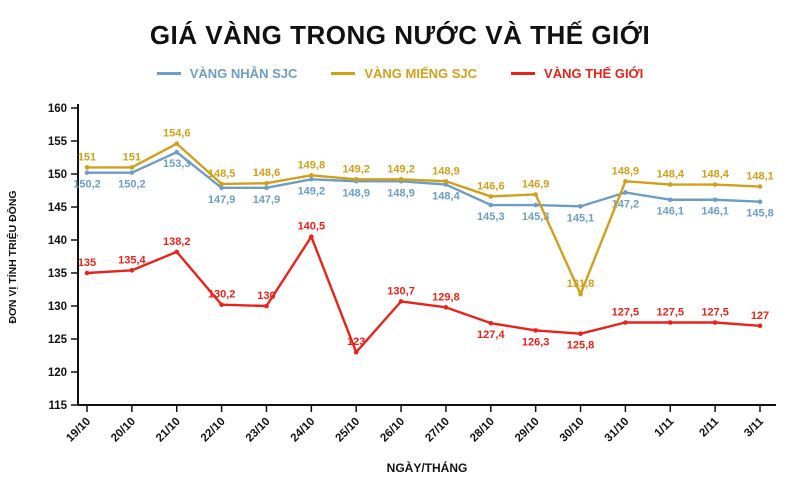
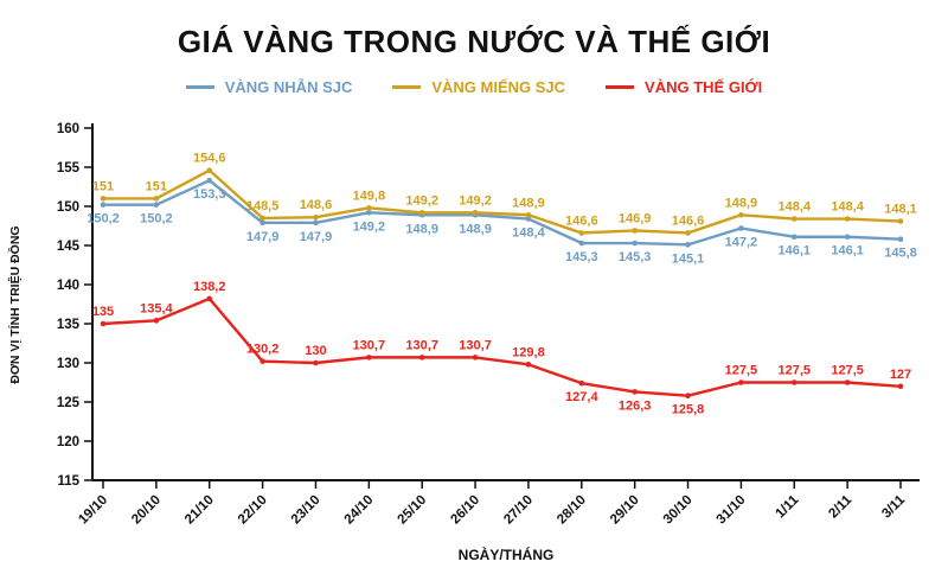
VÀNG THẾ GIỚI/24/10: 140,5 -> 130,7
VÀNG THẾ GIỚI/25/10: 123 -> 130,7
VÀNG MIẾNG SJC/30/10: 131,8 -> 146,6
